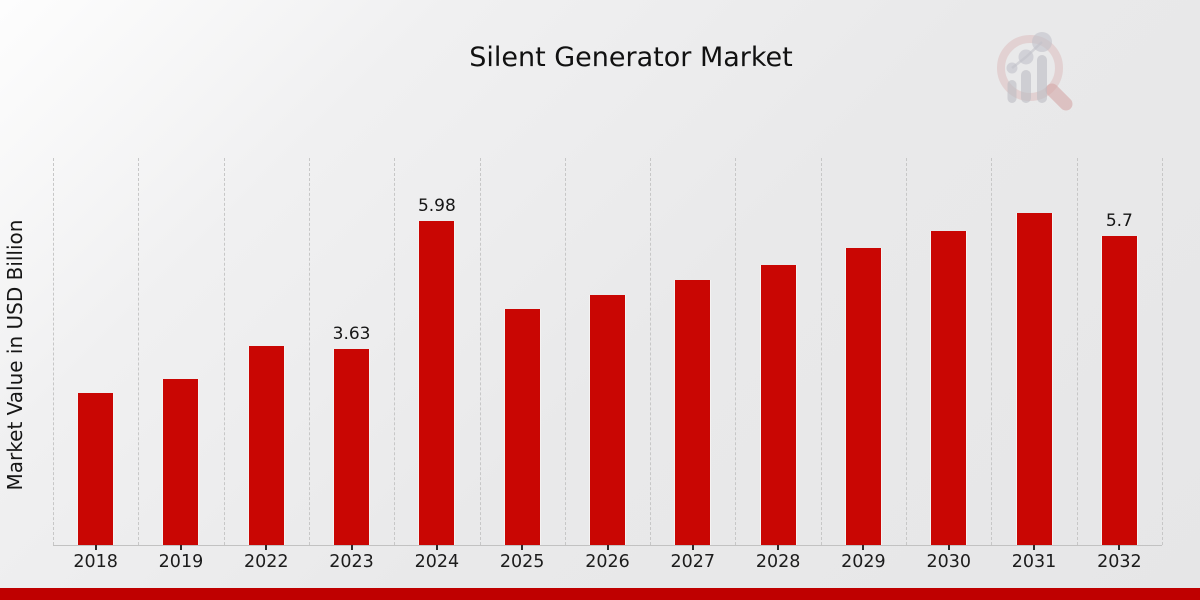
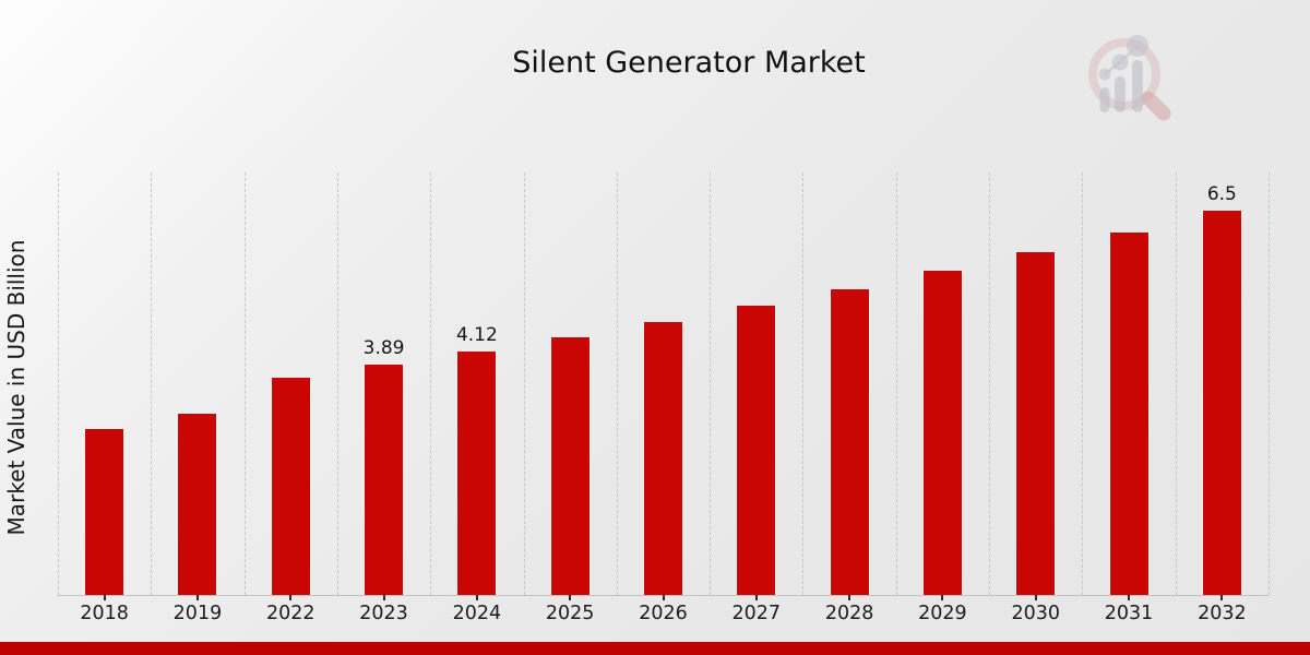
2023: 3.63 -> 3.89
2024: 5.98 -> 4.12
2032: 5.7 -> 6.5
